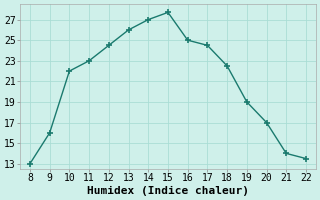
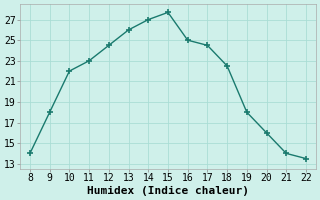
8: 13.0 -> 14.0
9: 16.0 -> 18.0
19: 19.0 -> 18.0
20: 17.0 -> 16.0
